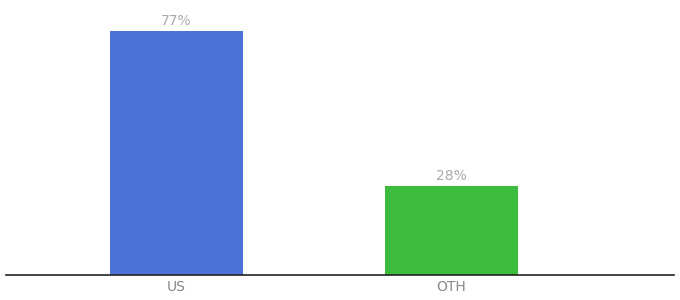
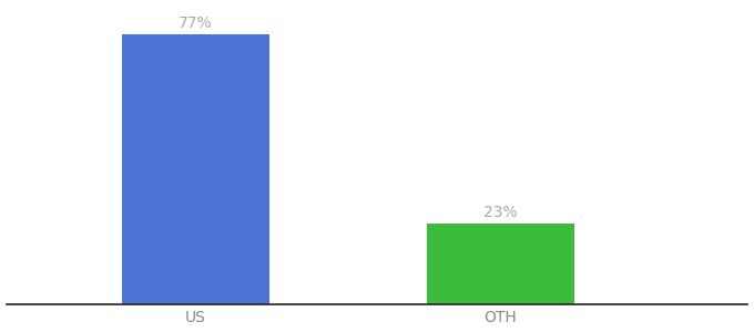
OTH: 28% -> 23%
